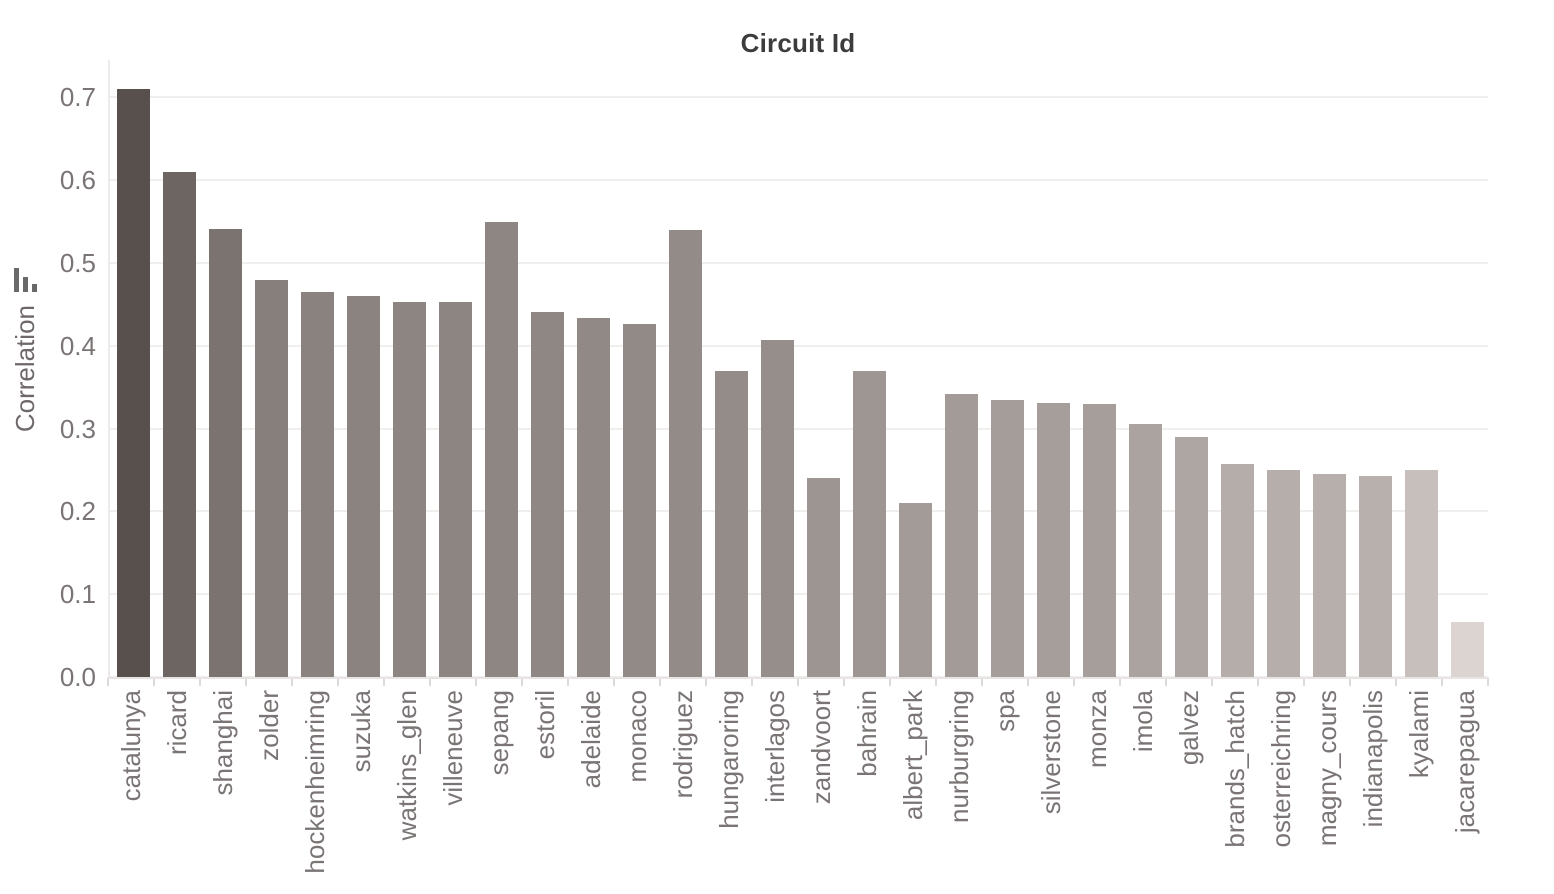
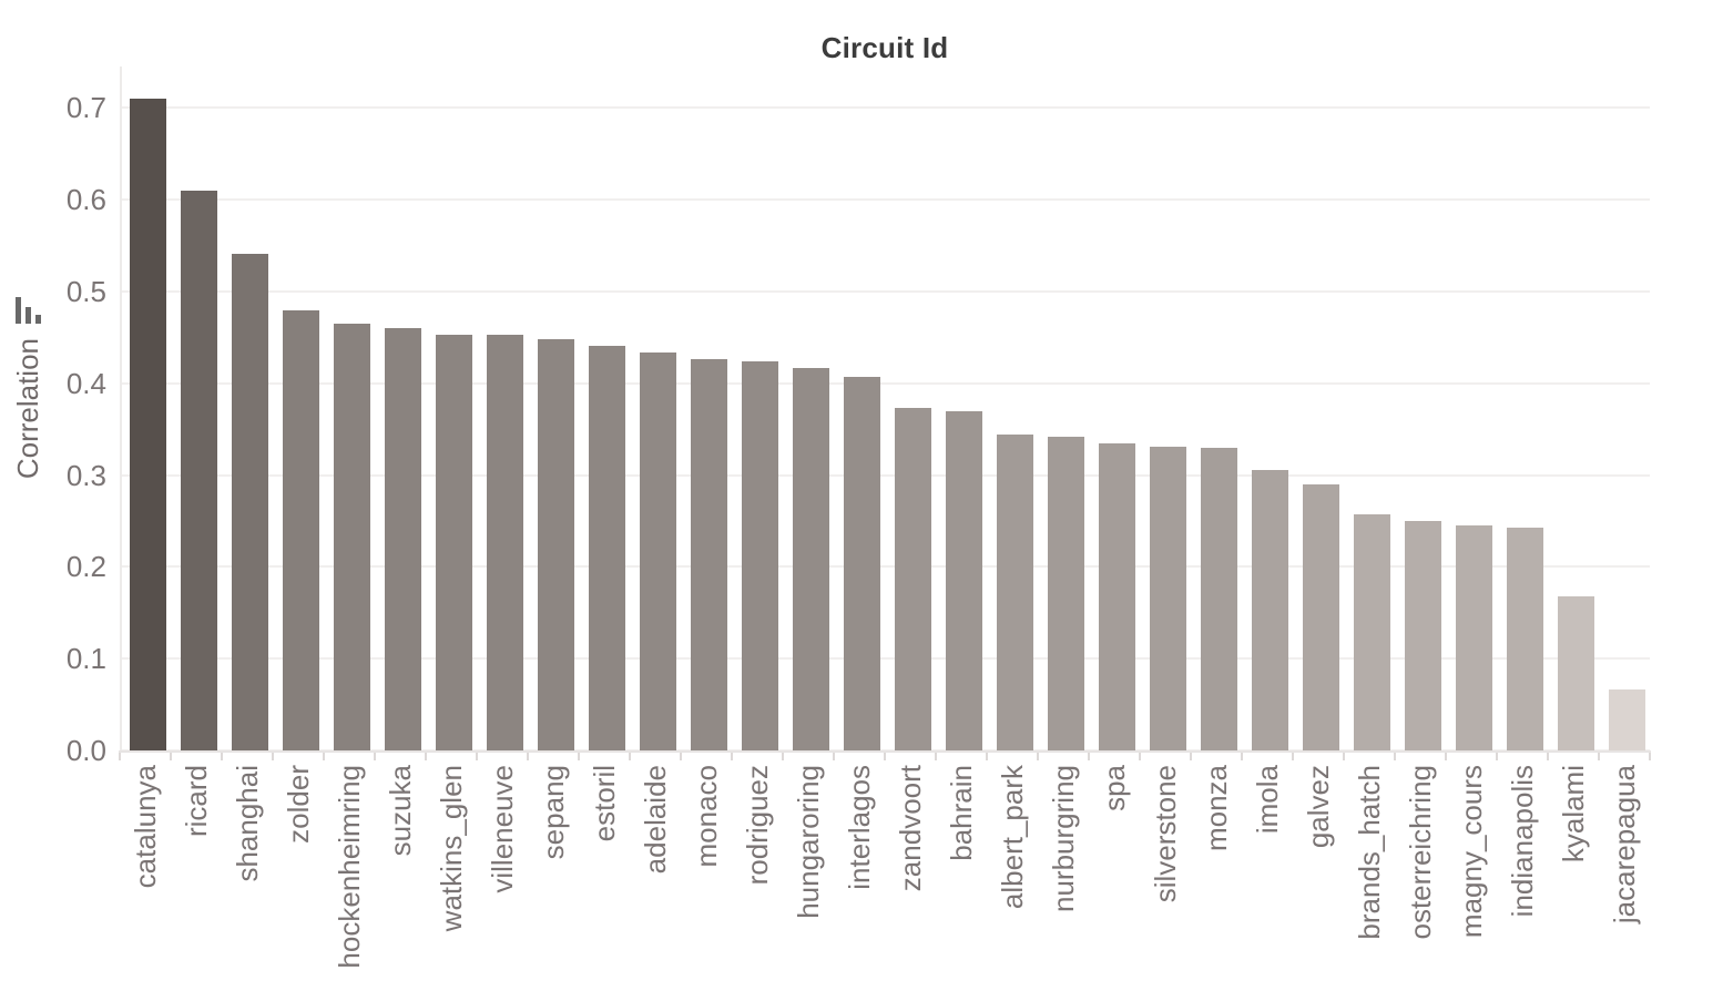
sepang: 0.55 -> 0.45
rodriguez: 0.54 -> 0.42
hungaroring: 0.37 -> 0.42
zandvoort: 0.24 -> 0.37
albert_park: 0.21 -> 0.34
kyalami: 0.25 -> 0.17
